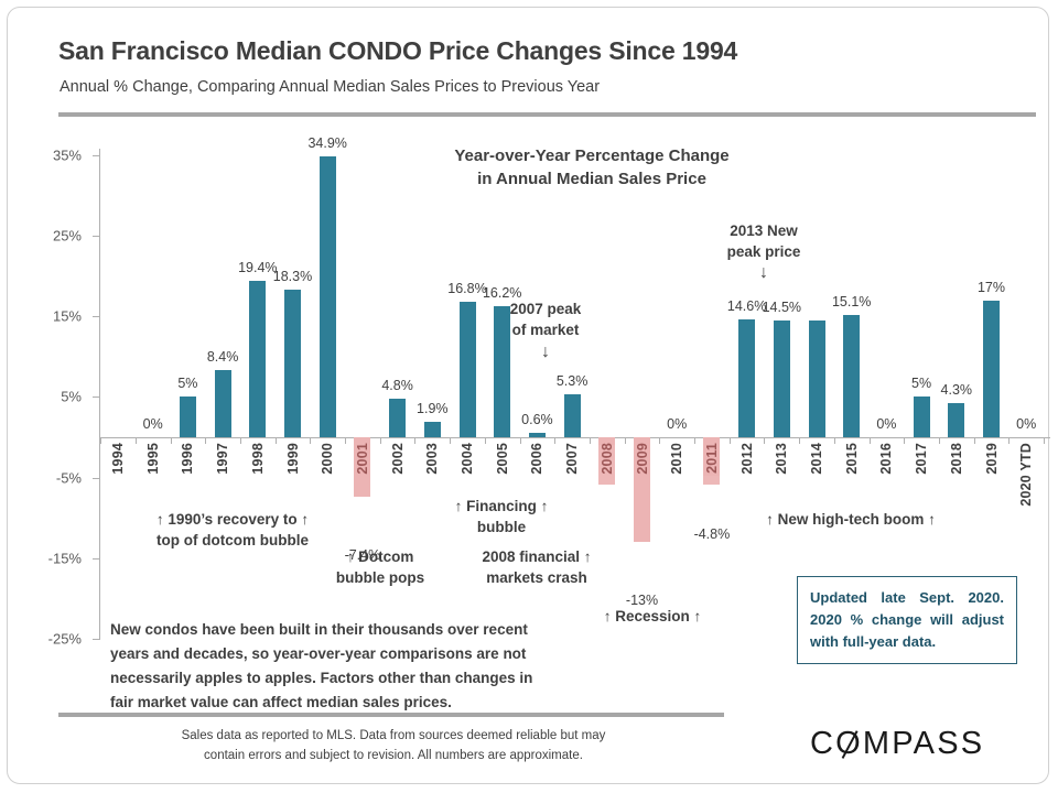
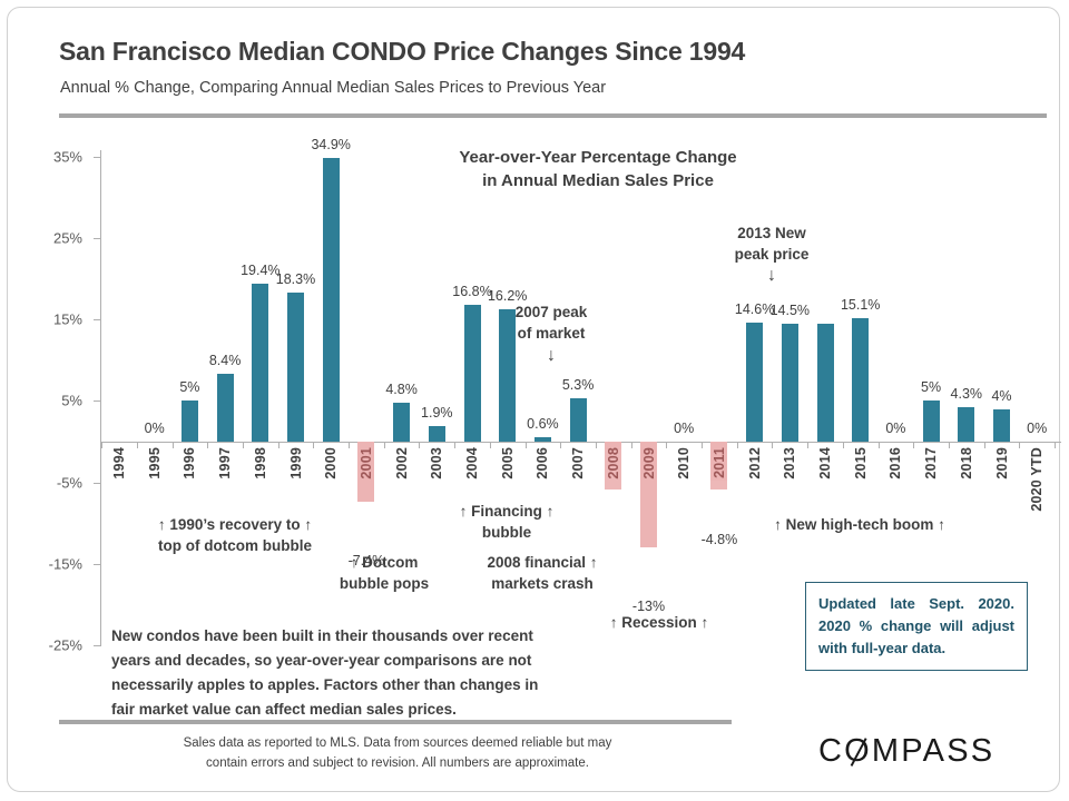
2019: 17% -> 4%
